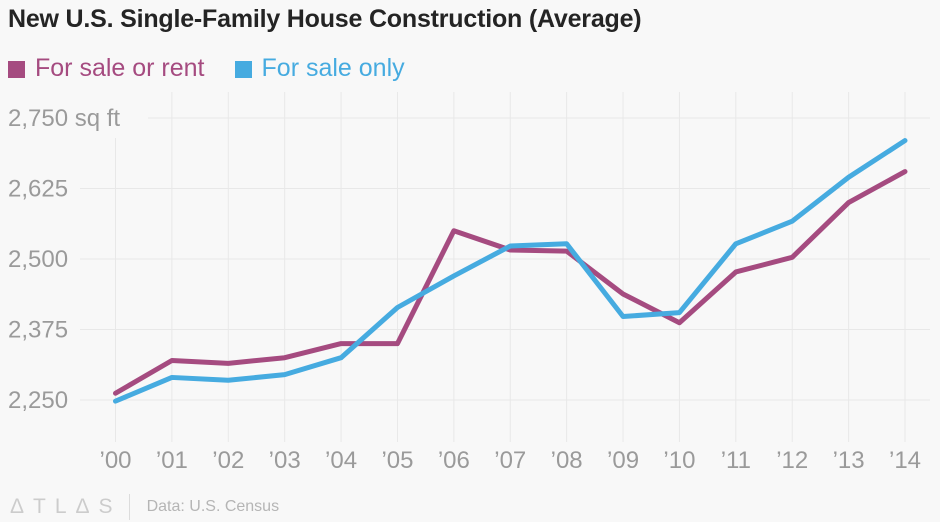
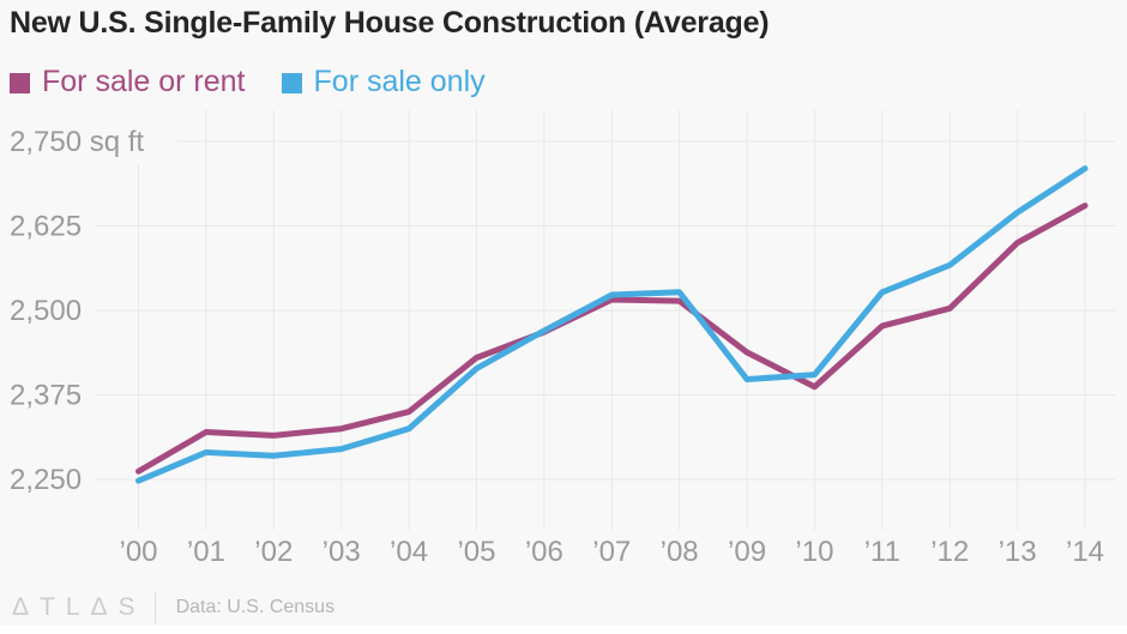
For sale or rent/’05: 2350 -> 2430
For sale or rent/’06: 2550 -> 2470
